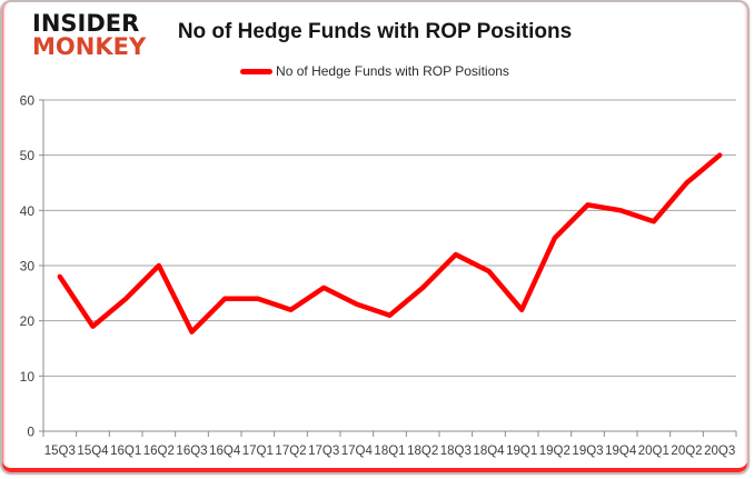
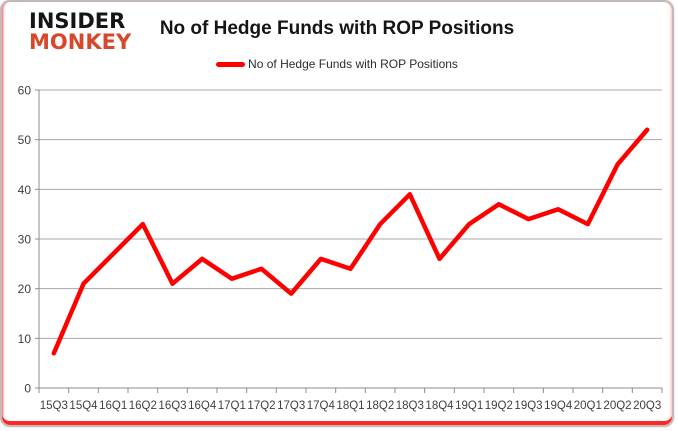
15Q3: 28 -> 7
15Q4: 19 -> 21
16Q1: 24 -> 27
16Q2: 30 -> 33
16Q3: 18 -> 21
16Q4: 24 -> 26
17Q1: 24 -> 22
17Q2: 22 -> 24
17Q3: 26 -> 19
17Q4: 23 -> 26
18Q1: 21 -> 24
18Q2: 26 -> 33
18Q3: 32 -> 39
18Q4: 29 -> 26
19Q1: 22 -> 33
19Q2: 35 -> 37
19Q3: 41 -> 34
19Q4: 40 -> 36
20Q1: 38 -> 33
20Q3: 50 -> 52
